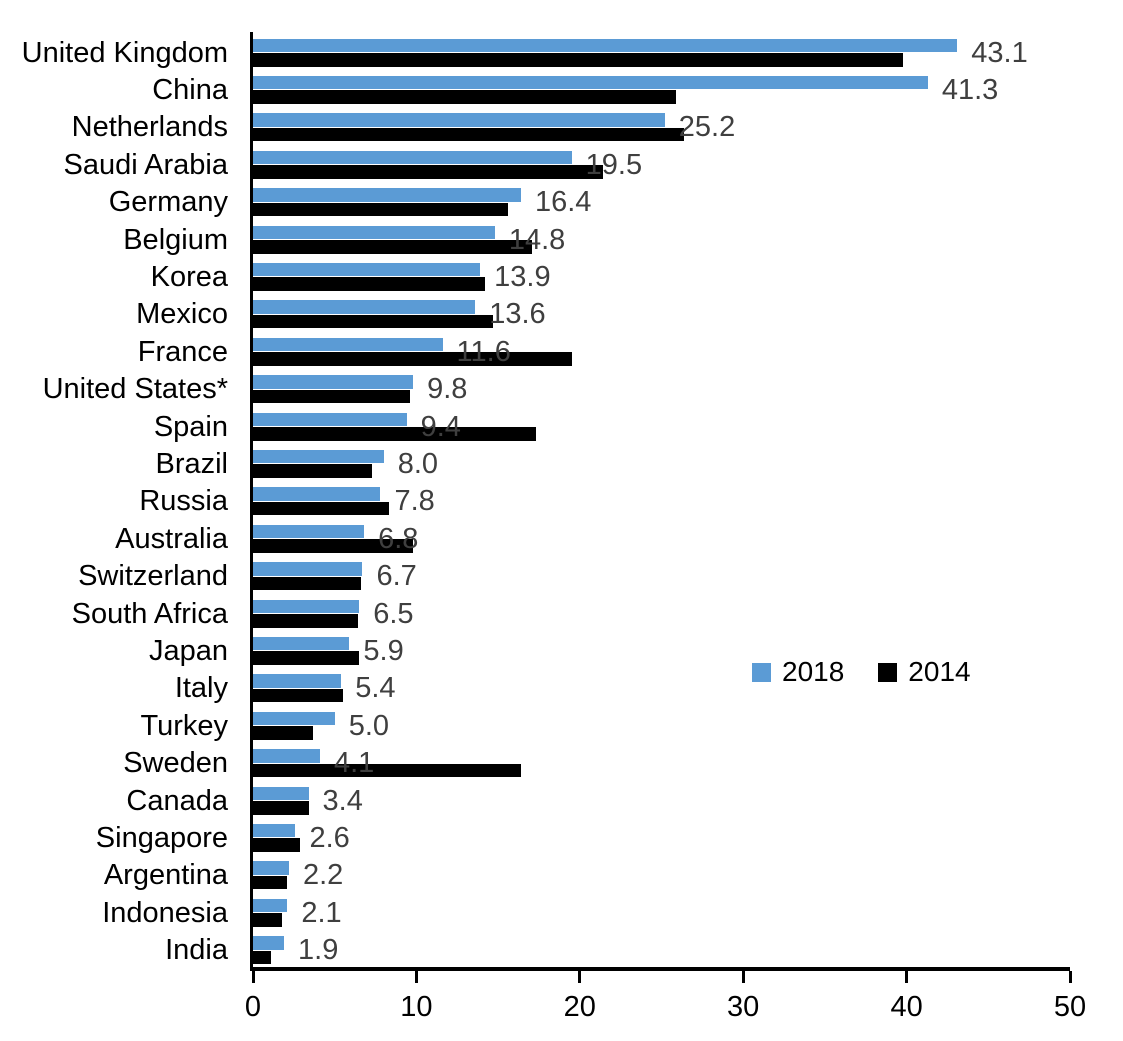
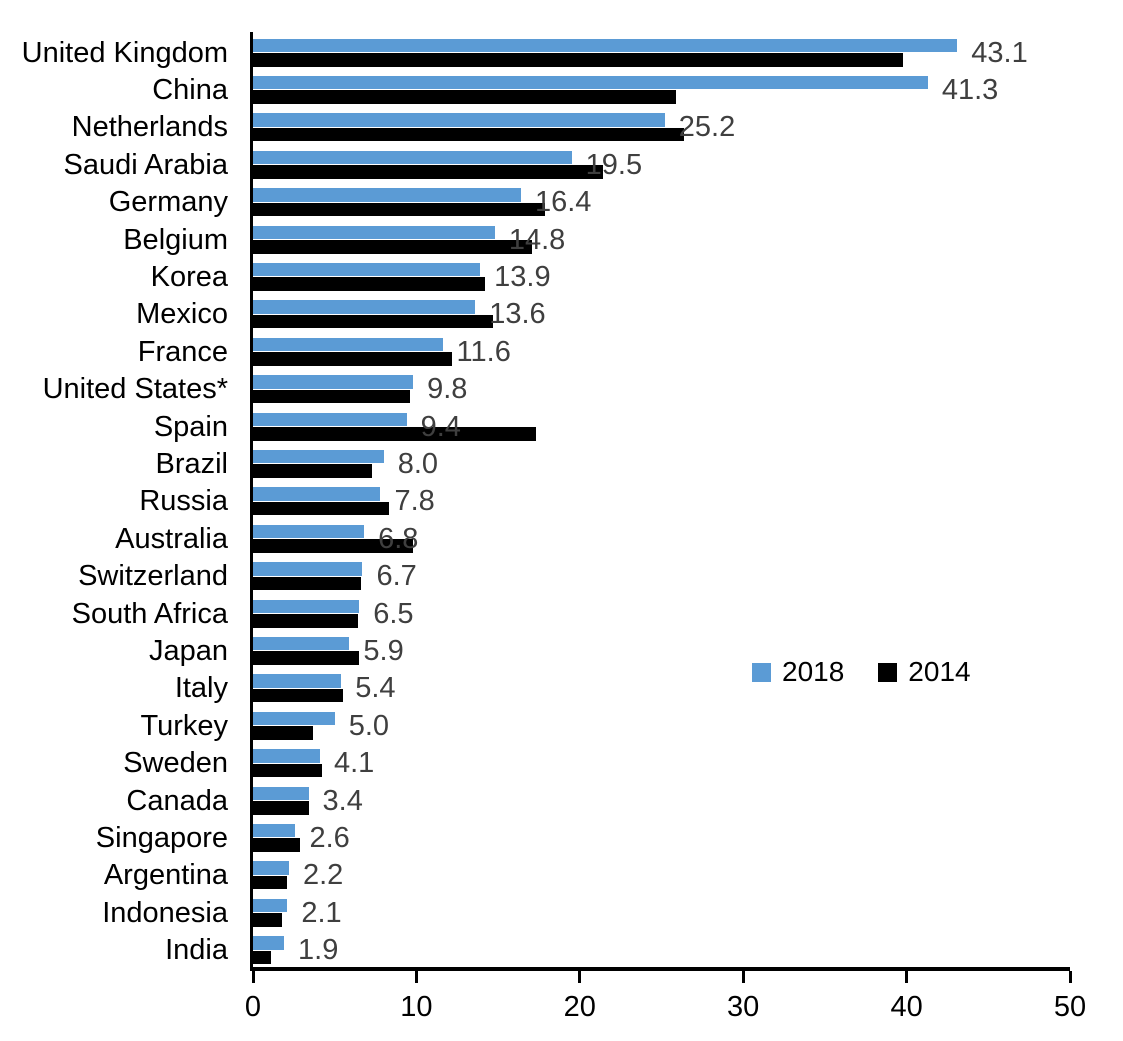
2014/Germany: 15.6 -> 17.9
2014/France: 19.5 -> 12.2
2014/Sweden: 16.4 -> 4.2
